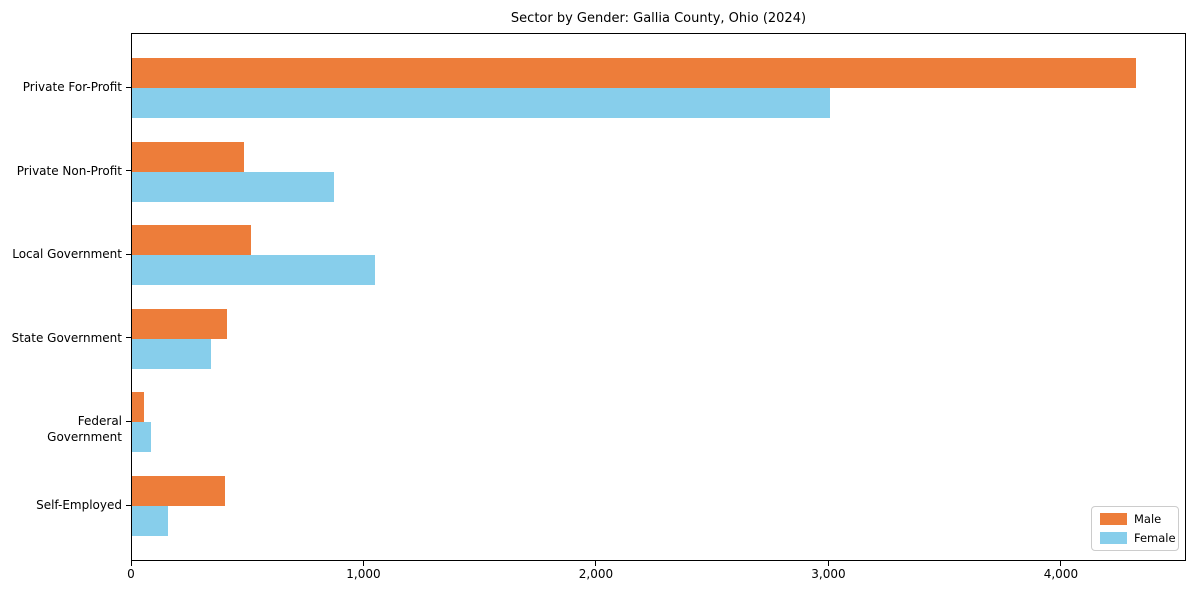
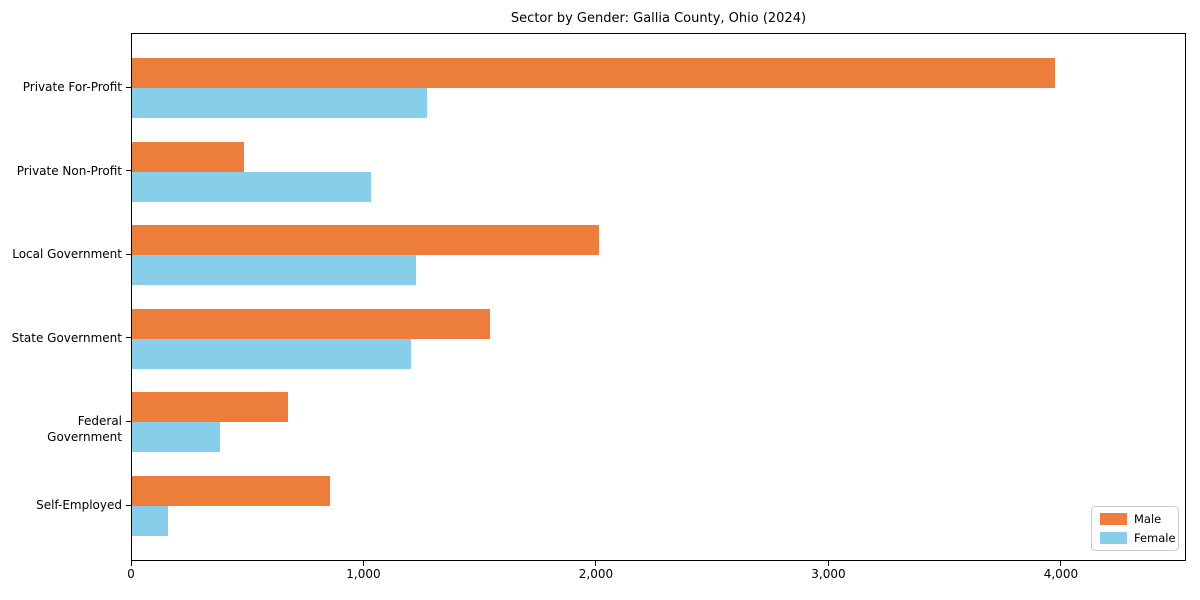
Male/Private For-Profit: 4320 -> 3970
Female/Private For-Profit: 3000 -> 1270
Female/Private Non-Profit: 870 -> 1030
Male/Local Government: 510 -> 2010
Female/Local Government: 1050 -> 1220
Male/State Government: 410 -> 1540
Female/State Government: 340 -> 1200
Male/Federal Government: 50 -> 670
Female/Federal Government: 80 -> 380
Male/Self-Employed: 400 -> 850
